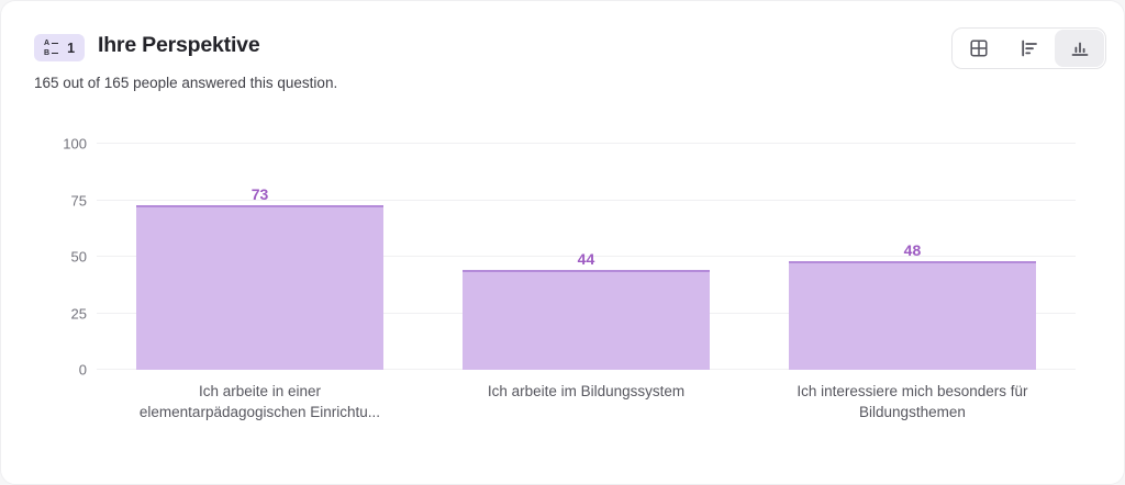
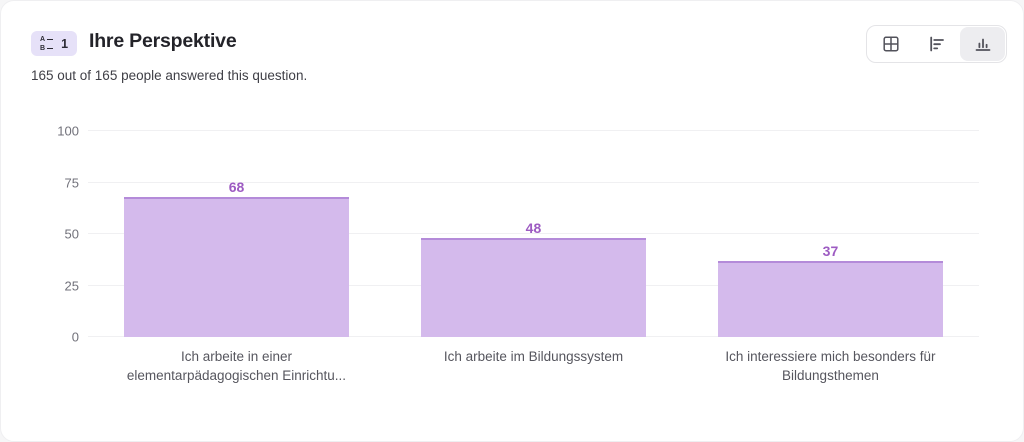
Ich arbeite in einer elementarpädagogischen Einrichtu...: 73 -> 68
Ich arbeite im Bildungssystem: 44 -> 48
Ich interessiere mich besonders für Bildungsthemen: 48 -> 37
